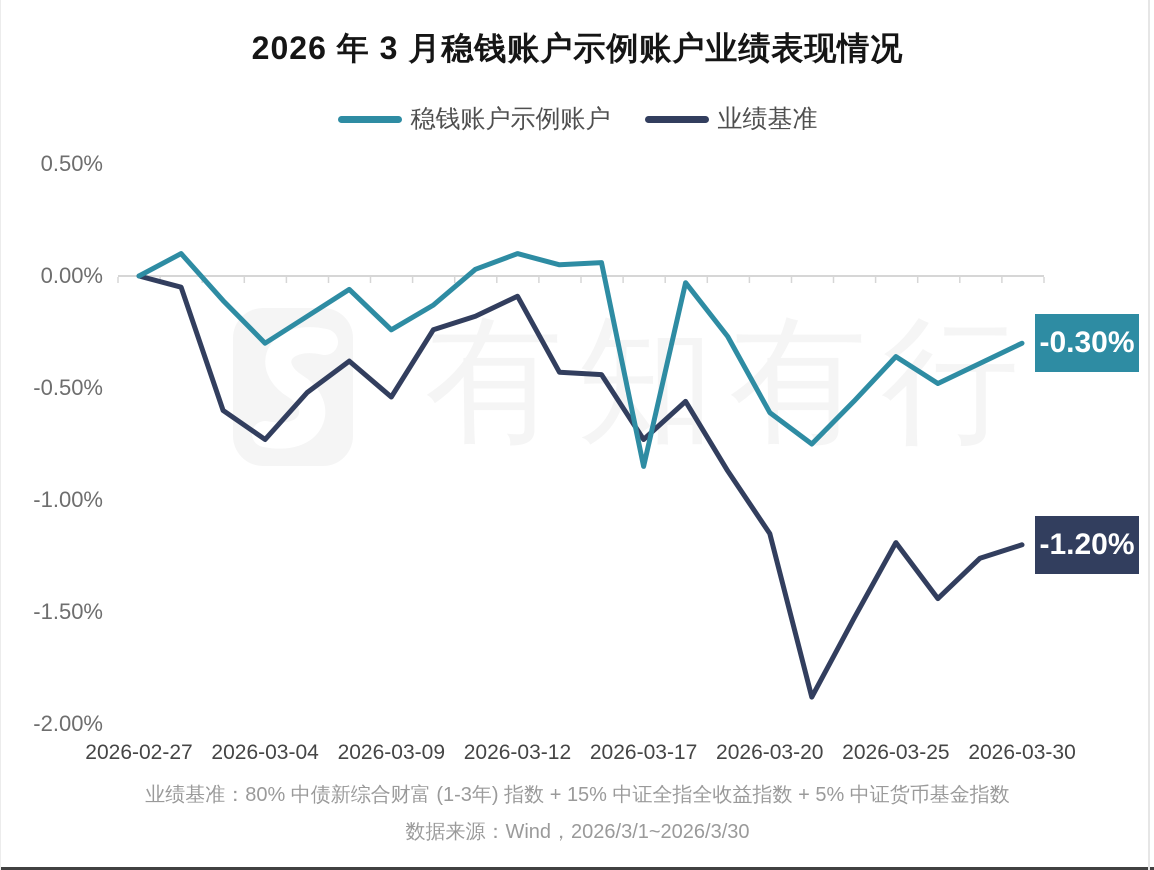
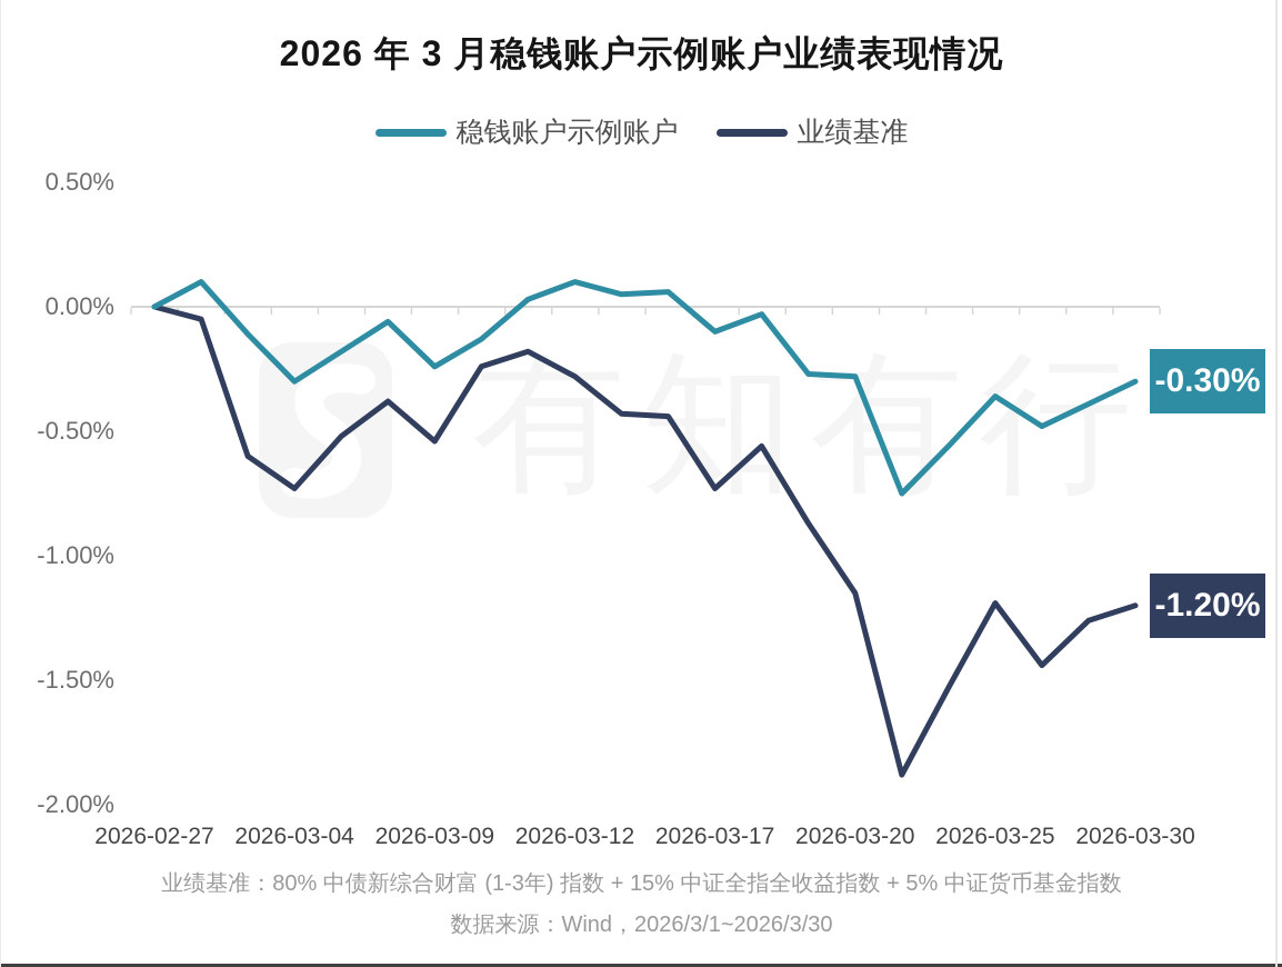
业绩基准/2026-03-12: -0.09% -> -0.28%
稳钱账户示例账户/2026-03-17: -0.85% -> -0.10%
稳钱账户示例账户/2026-03-20: -0.61% -> -0.28%
